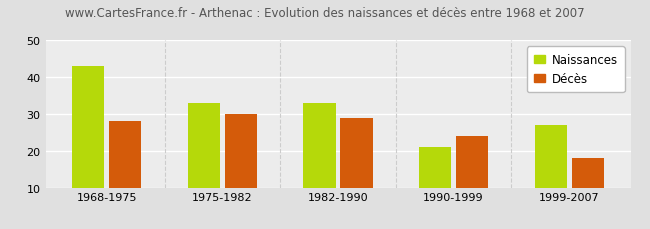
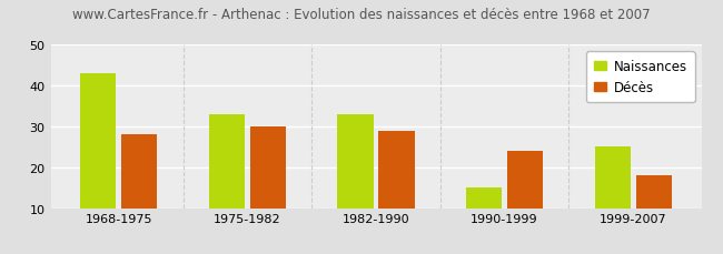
Naissances/1990-1999: 21 -> 15
Naissances/1999-2007: 27 -> 25
